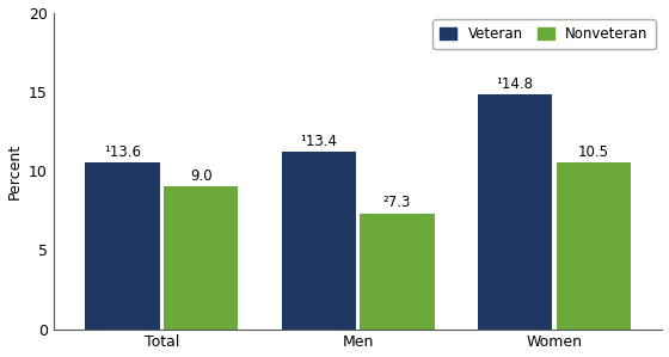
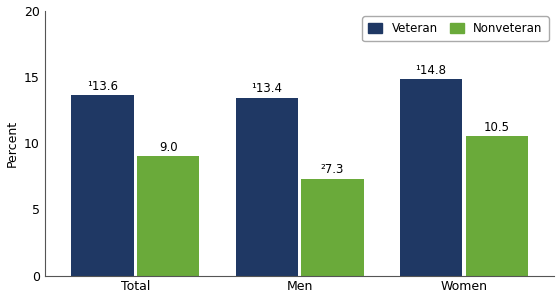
Veteran/Total: 10.5 -> 13.6
Veteran/Men: 11.2 -> 13.4
